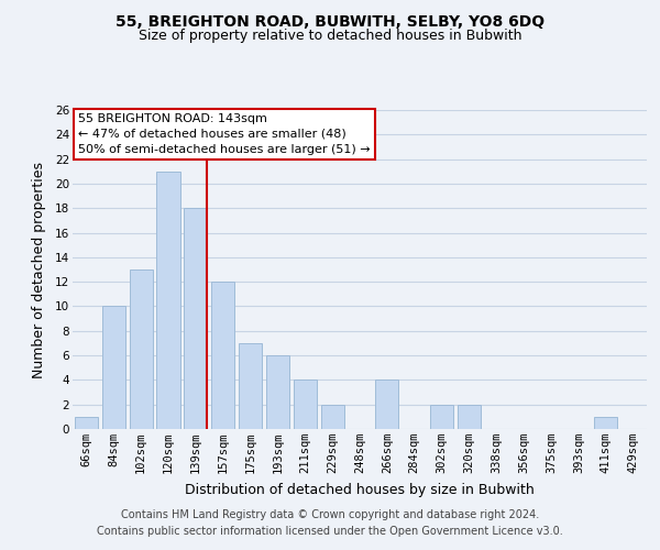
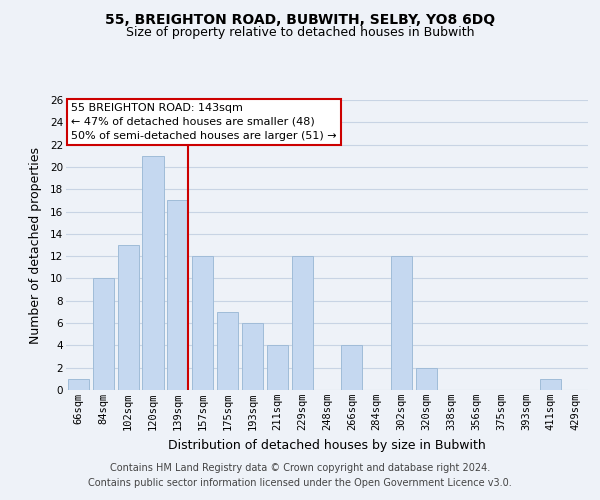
139sqm: 18 -> 17
229sqm: 2 -> 12
302sqm: 2 -> 12
